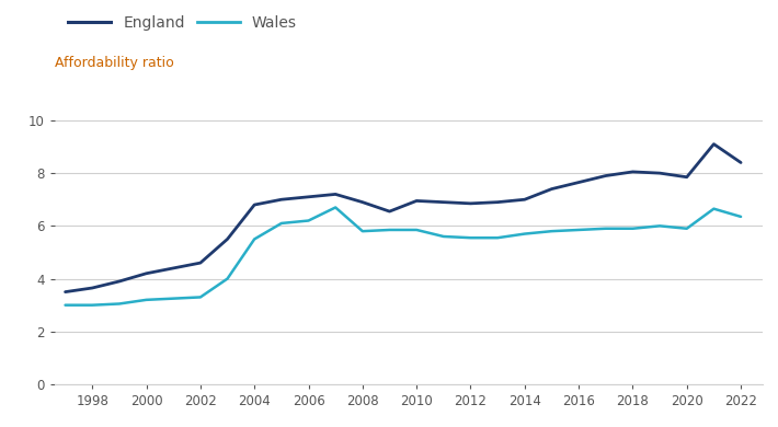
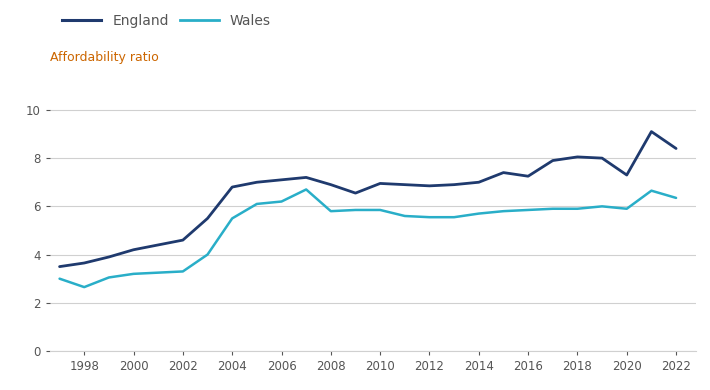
Wales/1998: 3.00 -> 2.65
England/2016: 7.65 -> 7.25
England/2020: 7.85 -> 7.30
